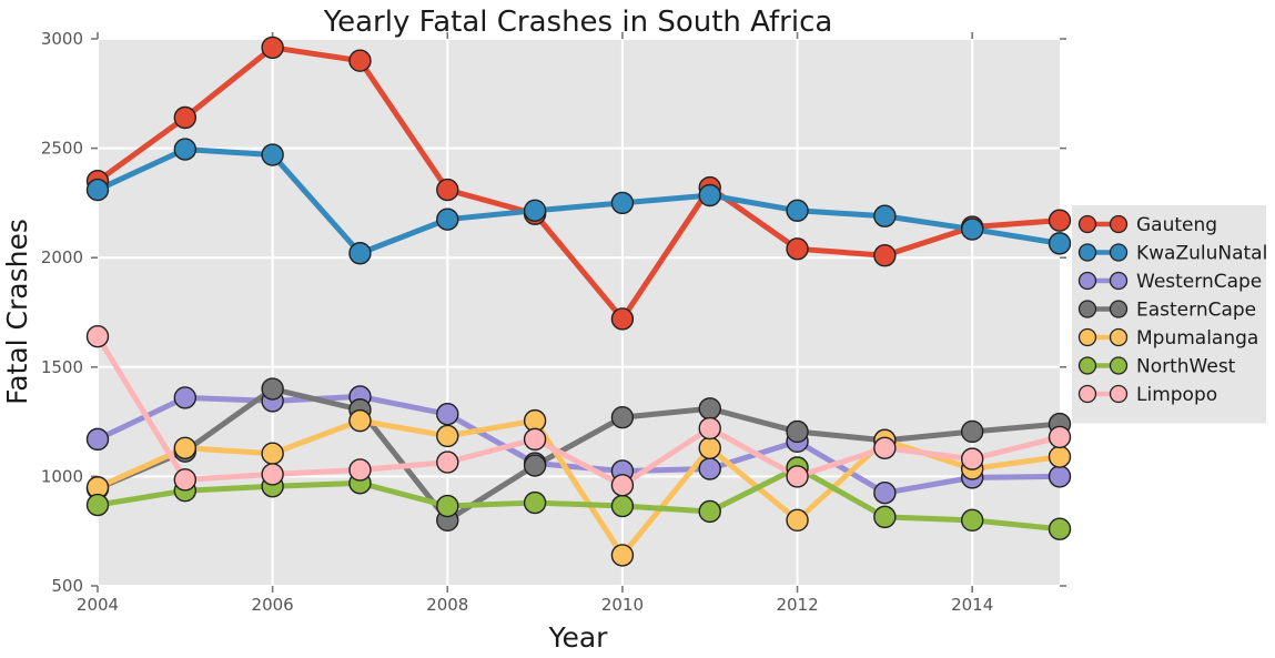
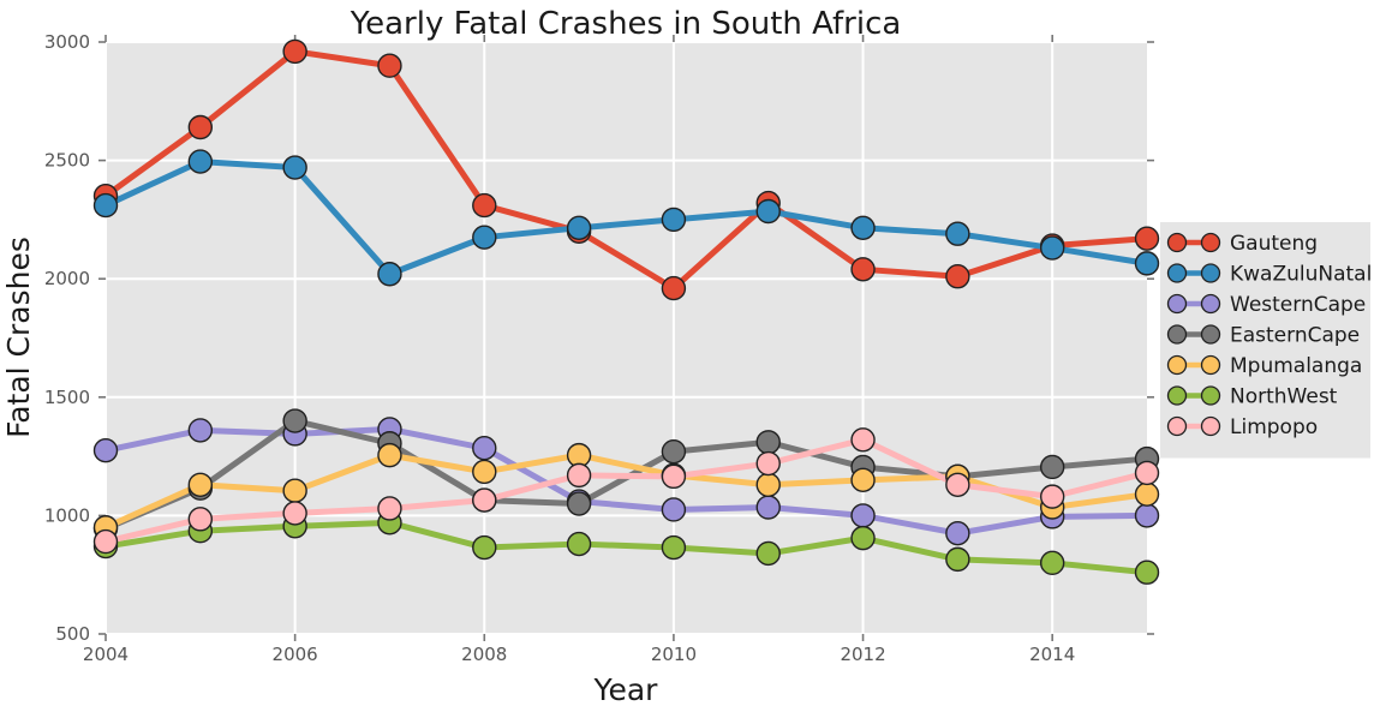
WesternCape/2004: 1170 -> 1280
Limpopo/2004: 1640 -> 890
EasternCape/2008: 800 -> 1060
Gauteng/2010: 1720 -> 1960
Mpumalanga/2010: 640 -> 1170
Limpopo/2010: 960 -> 1160
WesternCape/2012: 1160 -> 1000
Mpumalanga/2012: 800 -> 1150
NorthWest/2012: 1040 -> 900
Limpopo/2012: 1000 -> 1320
